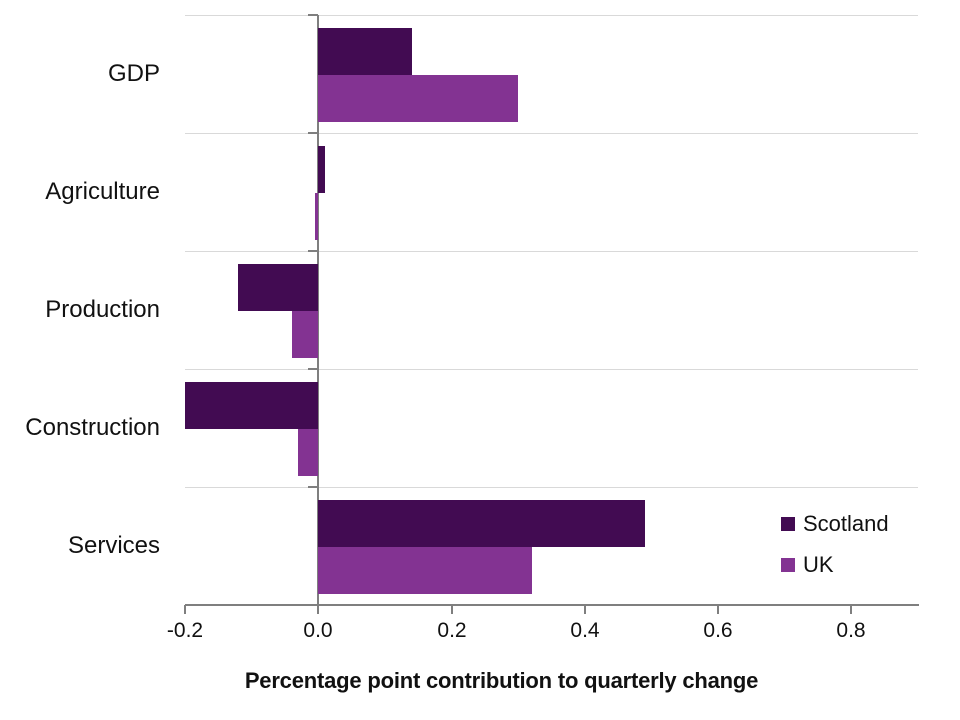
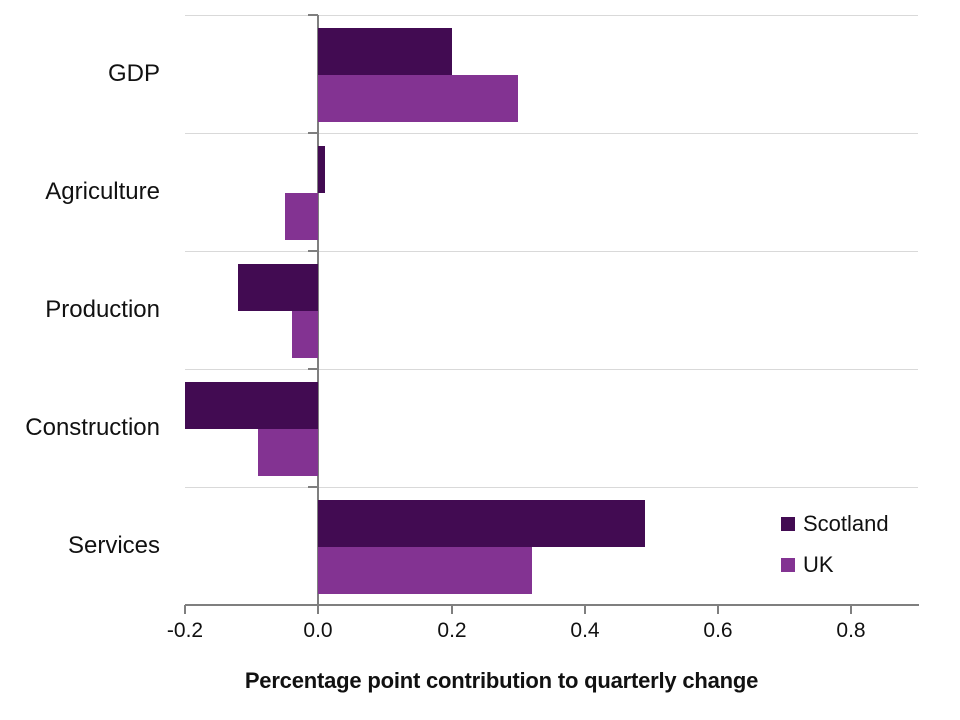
Scotland/GDP: 0.14 -> 0.20
UK/Agriculture: -0.01 -> -0.05
UK/Construction: -0.03 -> -0.09
